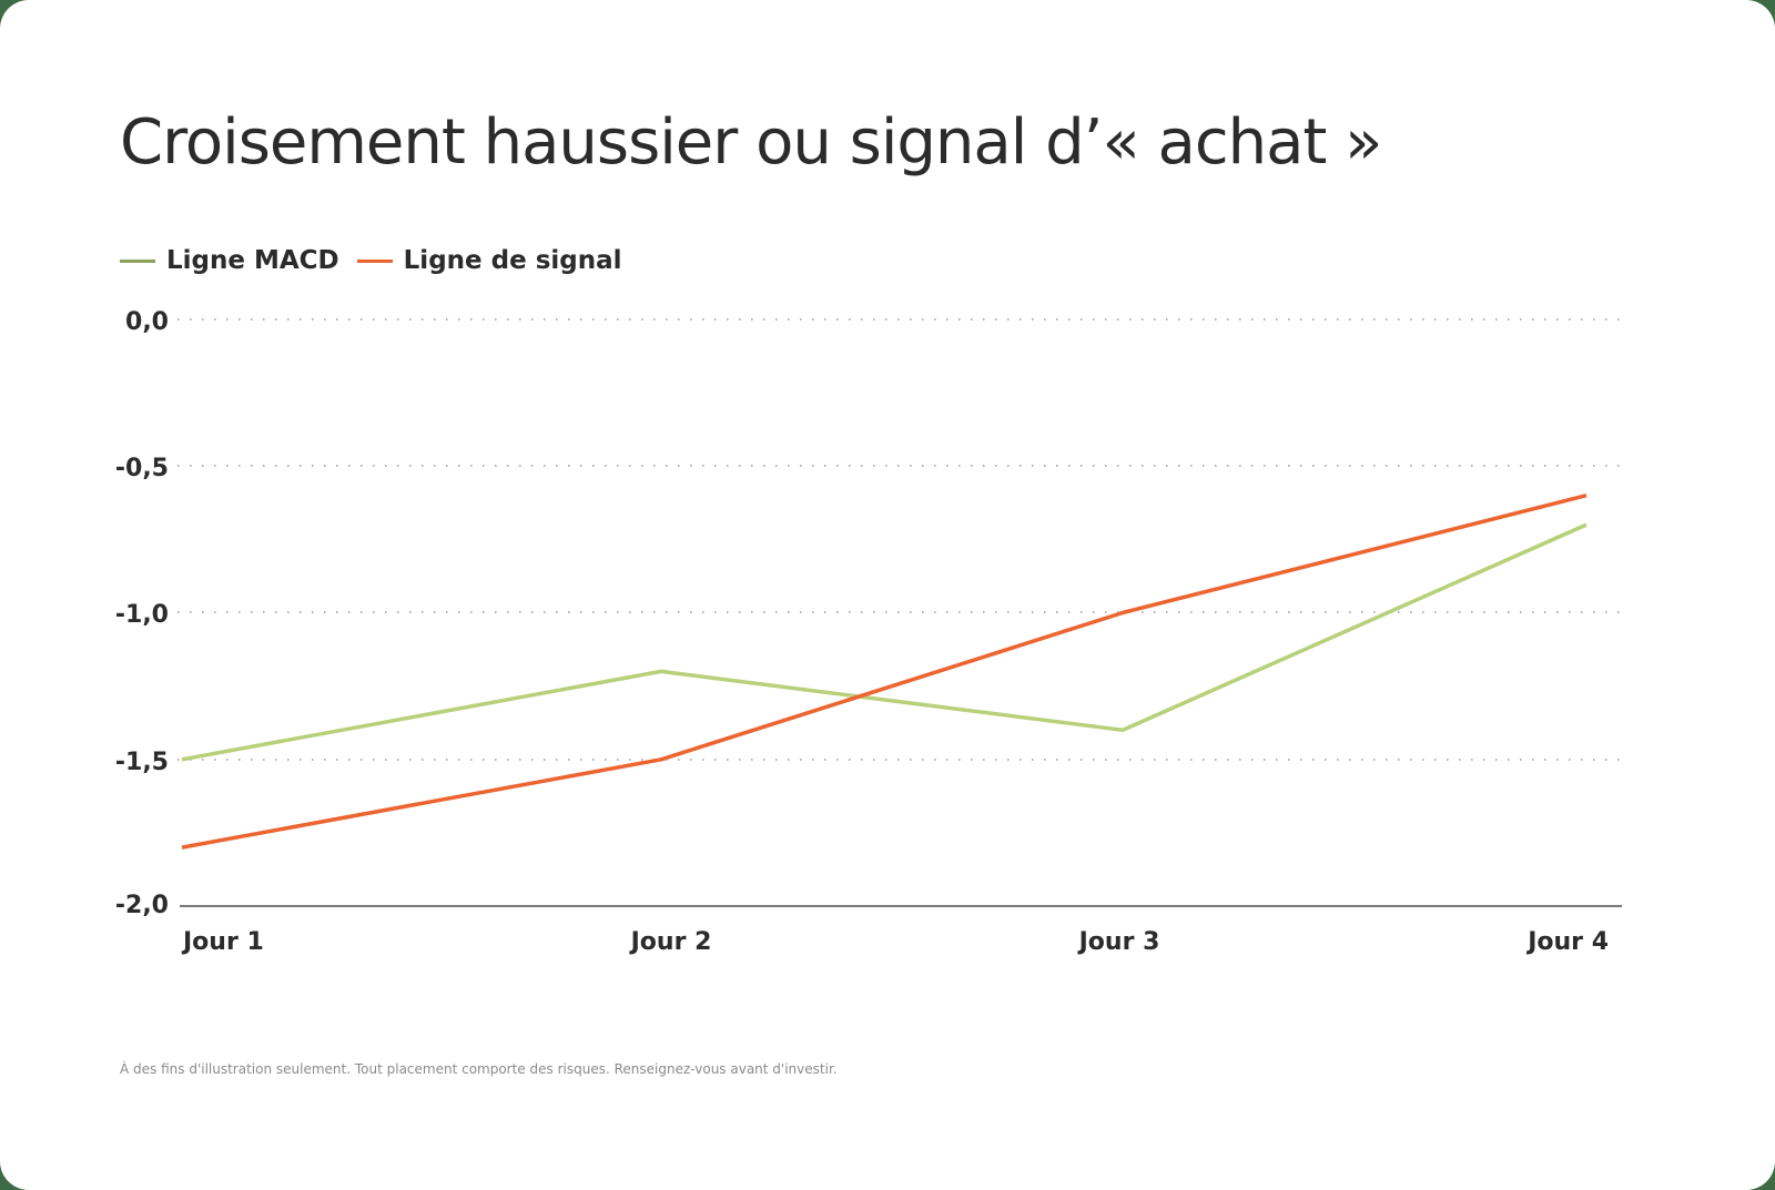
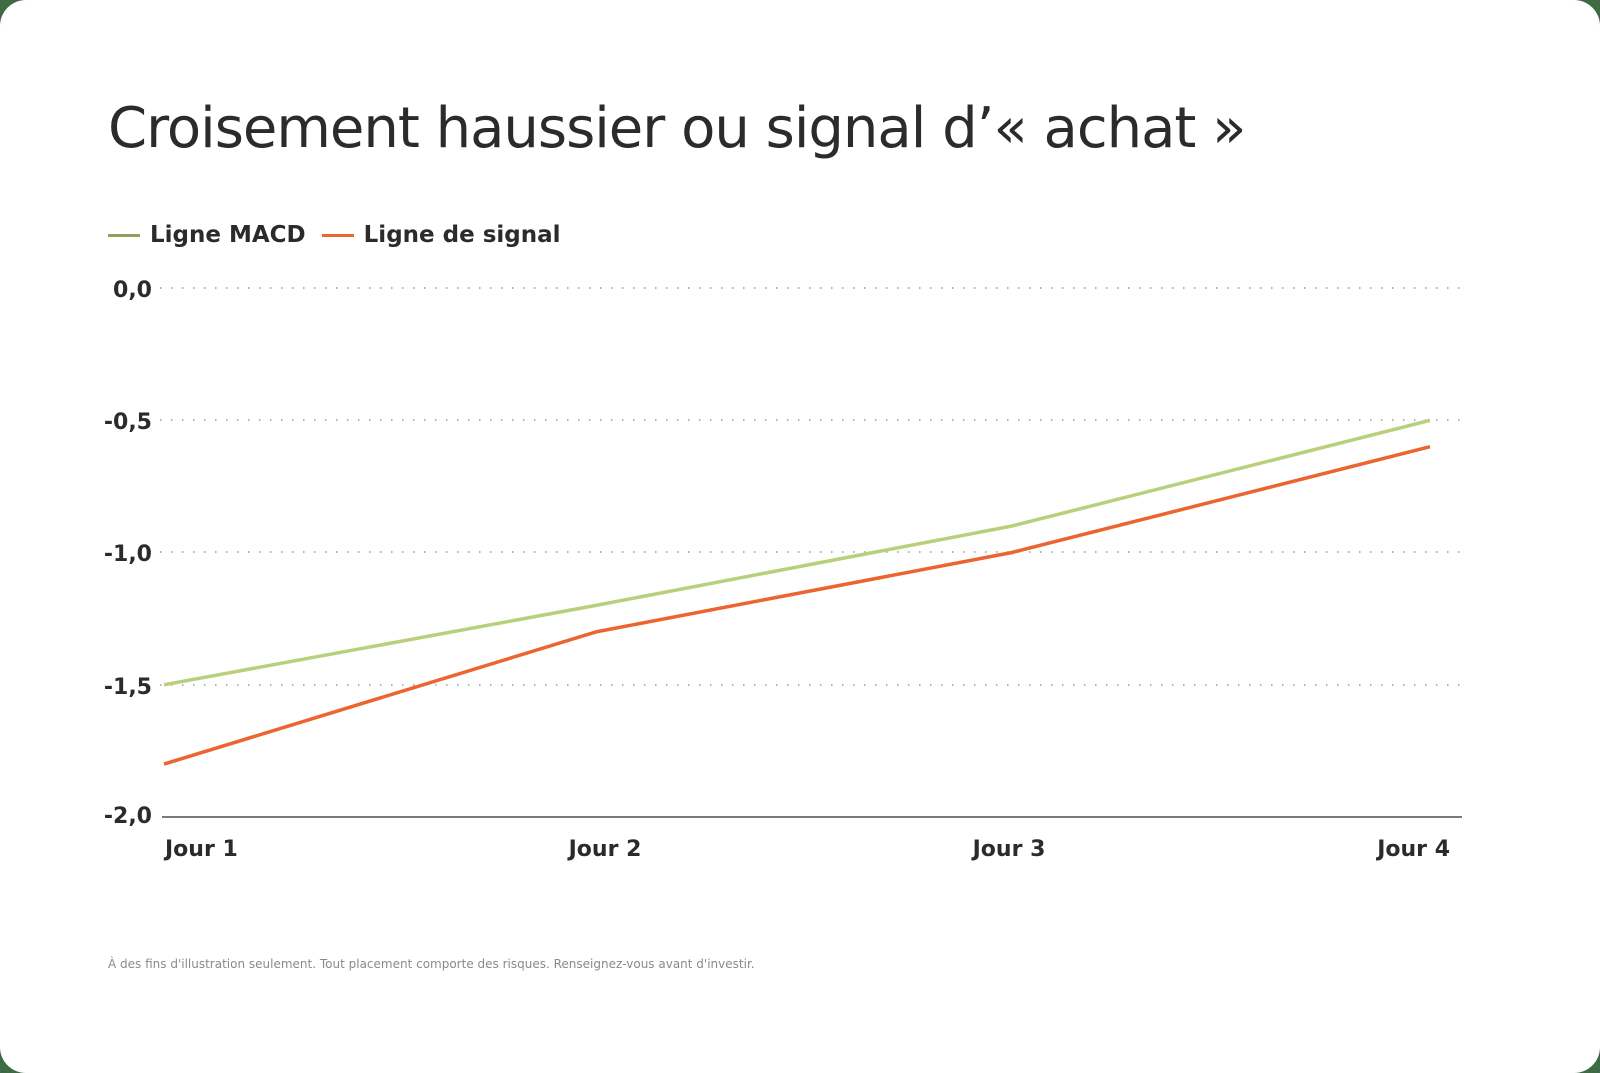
Ligne de signal/Jour 2: -1,5 -> -1,3
Ligne MACD/Jour 3: -1,4 -> -0,9
Ligne MACD/Jour 4: -0,7 -> -0,5
